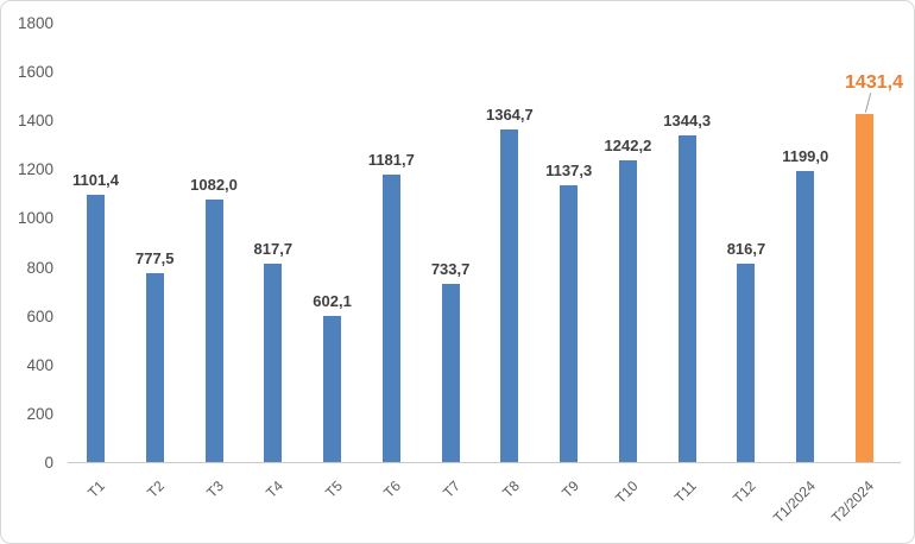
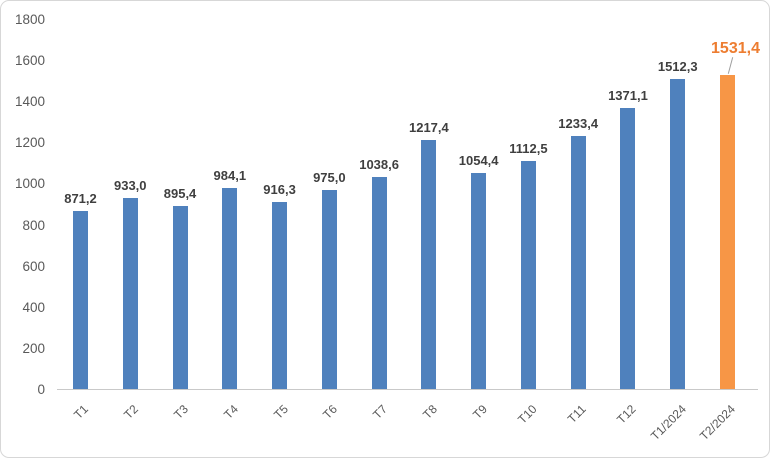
T1: 1101,4 -> 871,2
T2: 777,5 -> 933,0
T3: 1082,0 -> 895,4
T4: 817,7 -> 984,1
T5: 602,1 -> 916,3
T6: 1181,7 -> 975,0
T7: 733,7 -> 1038,6
T8: 1364,7 -> 1217,4
T9: 1137,3 -> 1054,4
T10: 1242,2 -> 1112,5
T11: 1344,3 -> 1233,4
T12: 816,7 -> 1371,1
T1/2024: 1199,0 -> 1512,3
T2/2024: 1431,4 -> 1531,4
